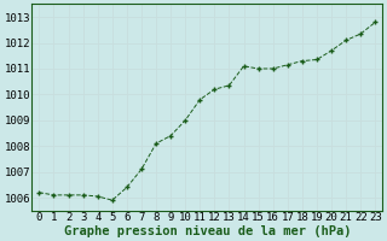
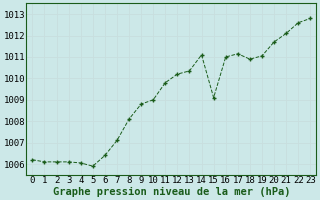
9: 1008.40 -> 1008.80
15: 1011.00 -> 1009.10
18: 1011.30 -> 1010.90
19: 1011.35 -> 1011.05
22: 1012.35 -> 1012.60
